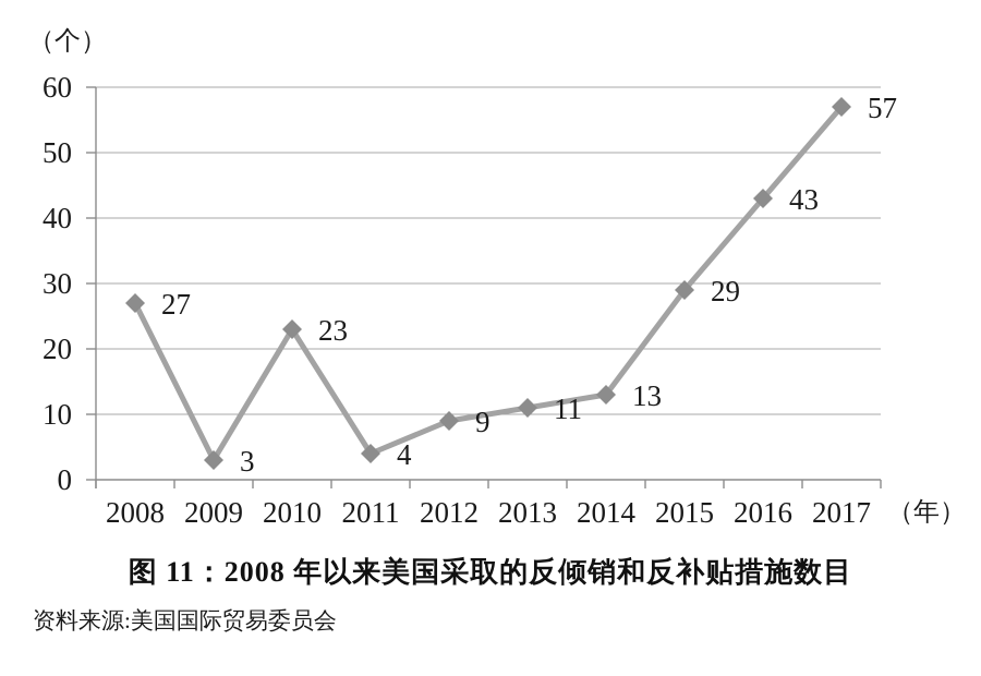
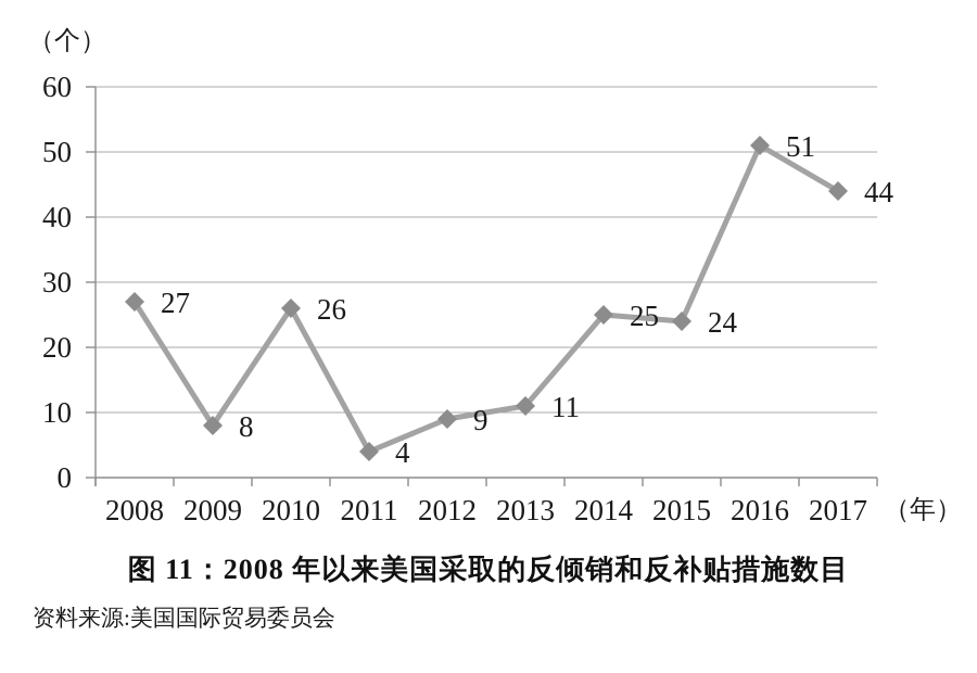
2009: 3 -> 8
2010: 23 -> 26
2014: 13 -> 25
2015: 29 -> 24
2016: 43 -> 51
2017: 57 -> 44
